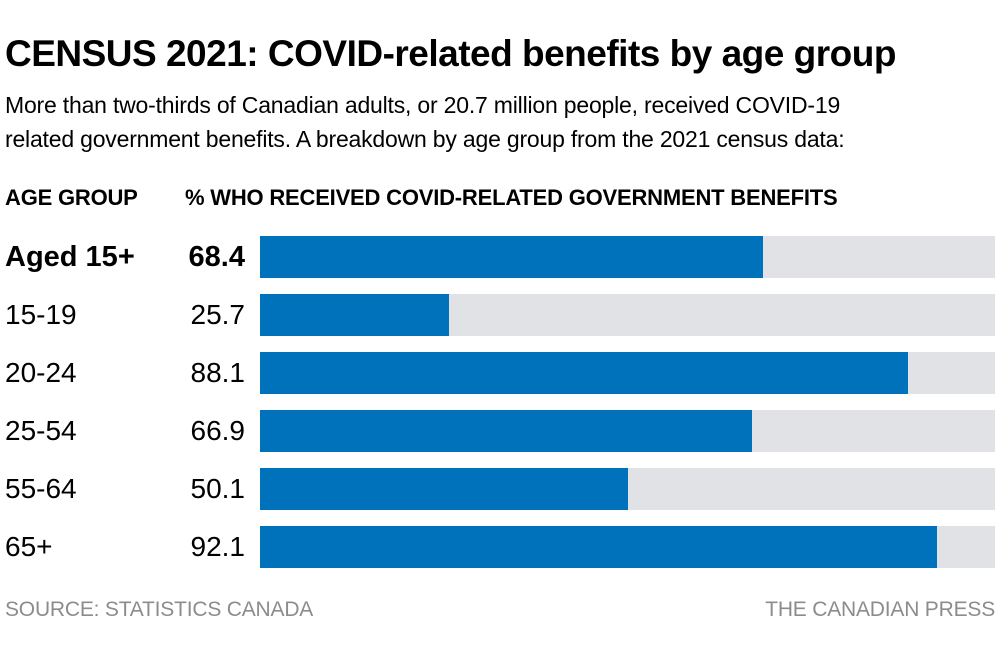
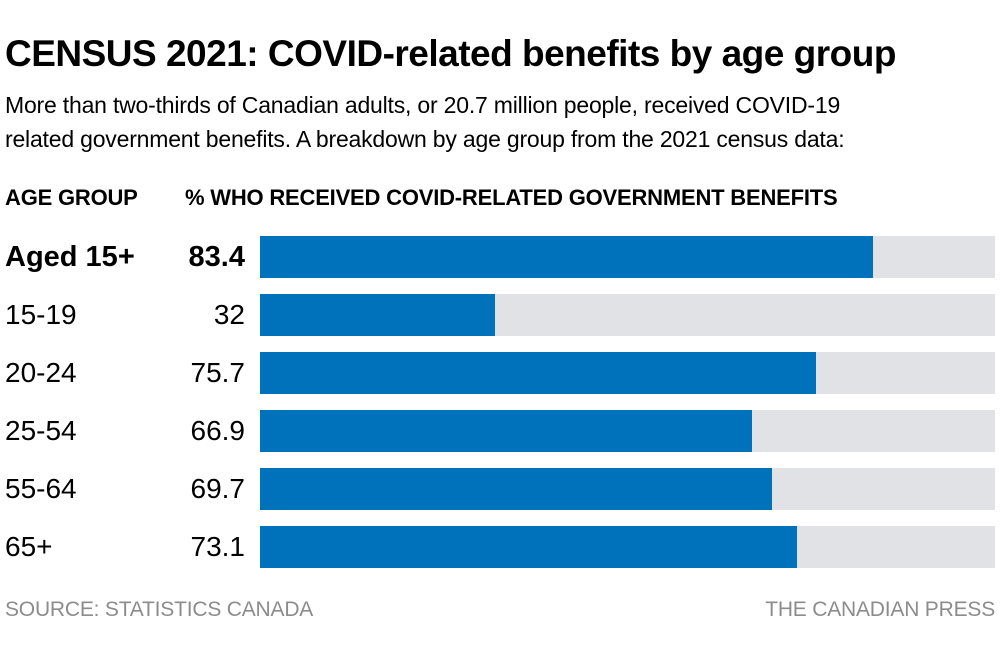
Aged 15+: 68.4 -> 83.4
15-19: 25.7 -> 32
20-24: 88.1 -> 75.7
55-64: 50.1 -> 69.7
65+: 92.1 -> 73.1
